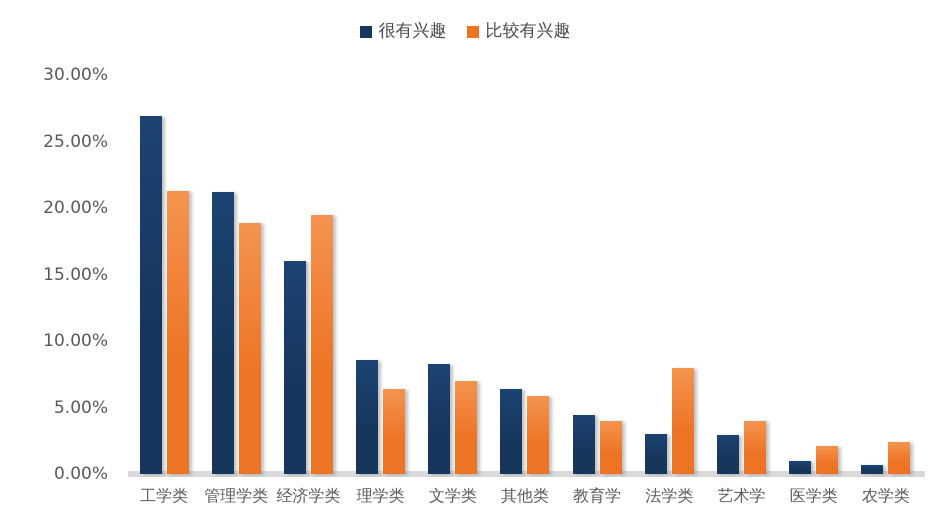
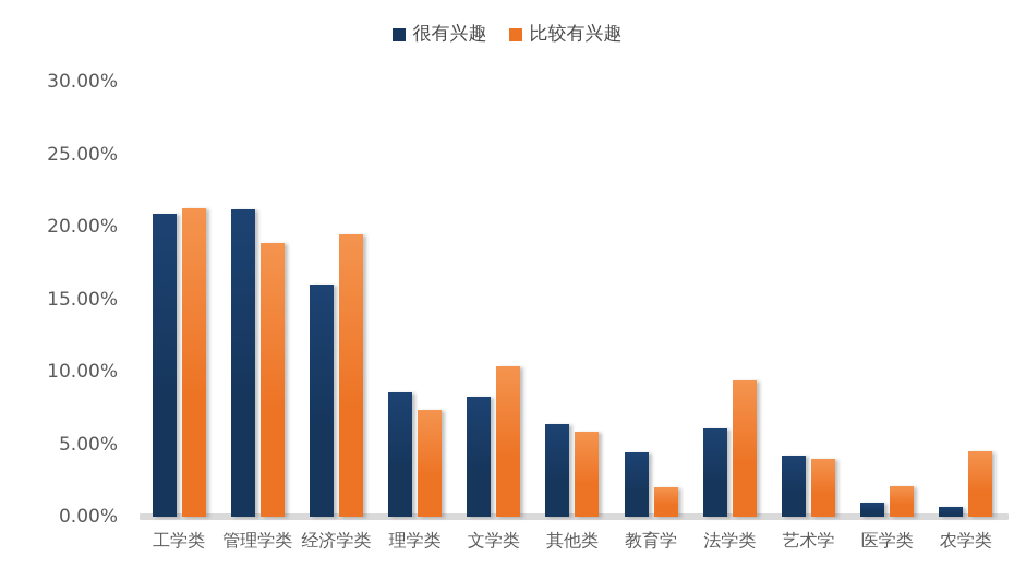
很有兴趣/工学类: 26.9% -> 20.9%
比较有兴趣/理学类: 6.4% -> 7.4%
比较有兴趣/文学类: 7.0% -> 10.4%
比较有兴趣/教育学: 4.0% -> 2.0%
很有兴趣/法学类: 3.0% -> 6.1%
比较有兴趣/法学类: 8.0% -> 9.4%
很有兴趣/艺术学: 2.9% -> 4.2%
比较有兴趣/农学类: 2.4% -> 4.5%
